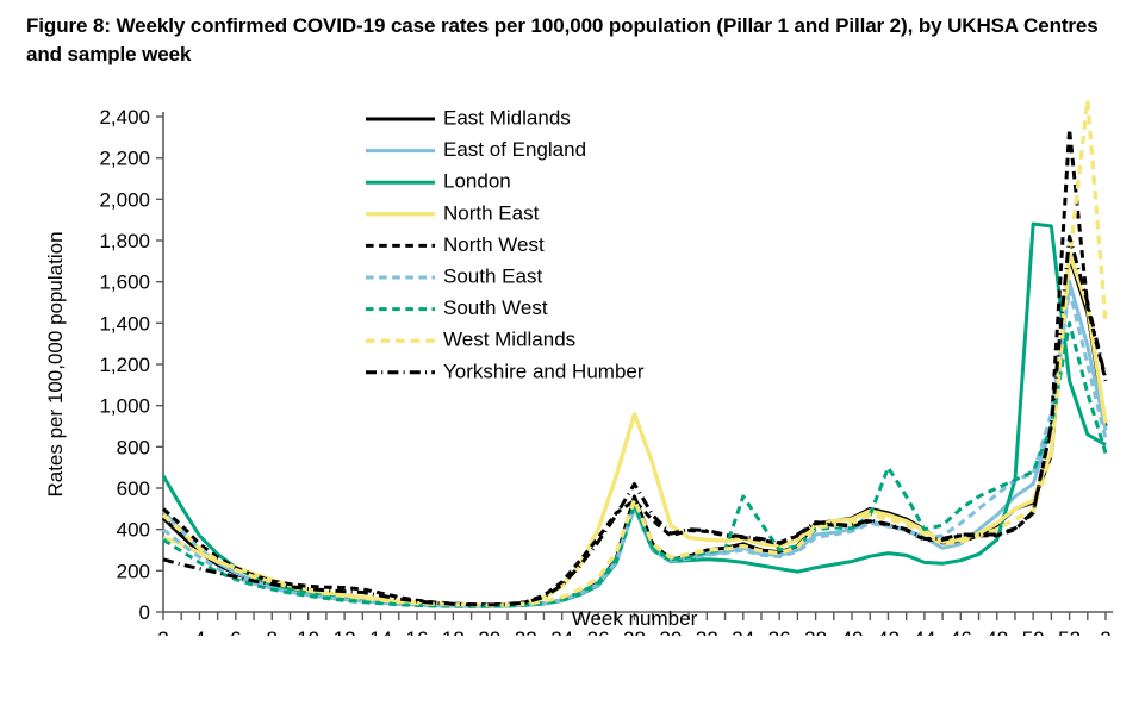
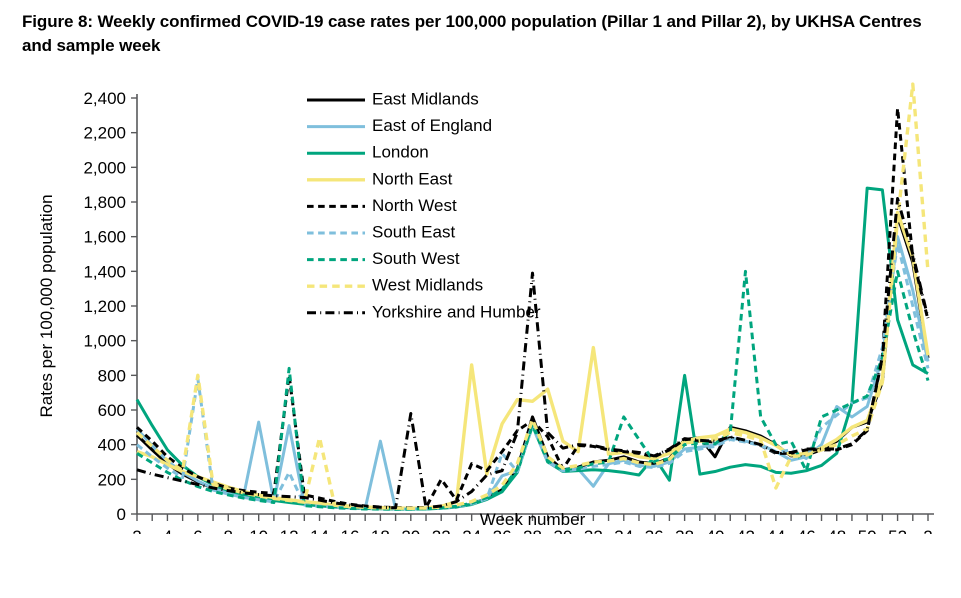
South East/6: 170 -> 780
West Midlands/6: 200 -> 800
East of England/10: 80 -> 530
East of England/12: 60 -> 510
North West/12: 120 -> 800
South East/12: 60 -> 240
South West/12: 60 -> 840
West Midlands/14: 60 -> 440
East of England/18: 30 -> 420
Yorkshire and Humber/20: 40 -> 580
North West/22: 50 -> 200
North East/24: 120 -> 860
North West/24: 140 -> 290
East of England/26: 140 -> 220
North East/26: 400 -> 520
South East/26: 130 -> 350
Yorkshire and Humber/26: 340 -> 250
North East/28: 960 -> 650
Yorkshire and Humber/28: 620 -> 1390
North West/30: 370 -> 260
East of England/32: 280 -> 160
North East/32: 350 -> 960
London/36: 210 -> 330
London/38: 220 -> 800
East Midlands/40: 460 -> 330
South West/42: 700 -> 1400
West Midlands/44: 380 -> 150
South East/46: 430 -> 320
South West/46: 500 -> 250
East of England/48: 470 -> 620
